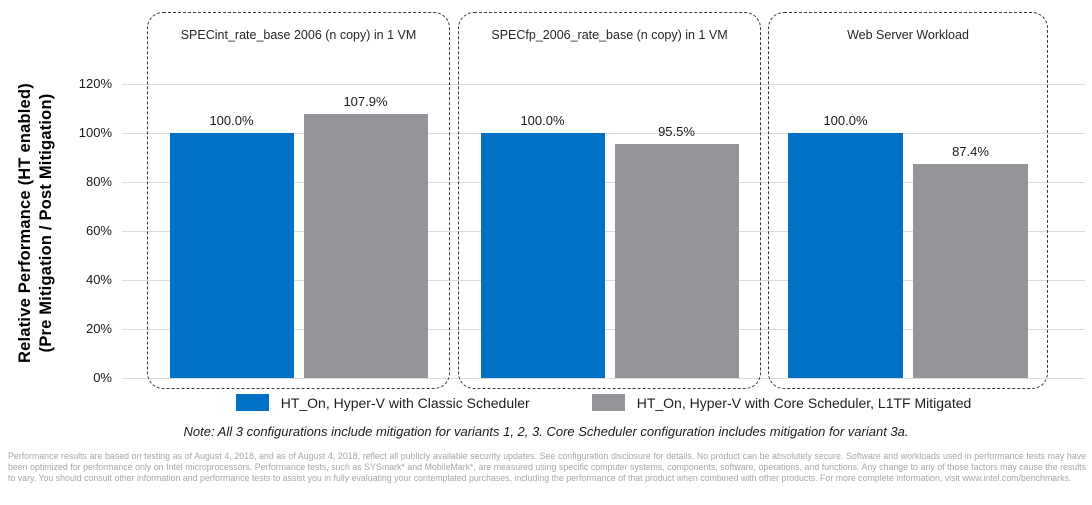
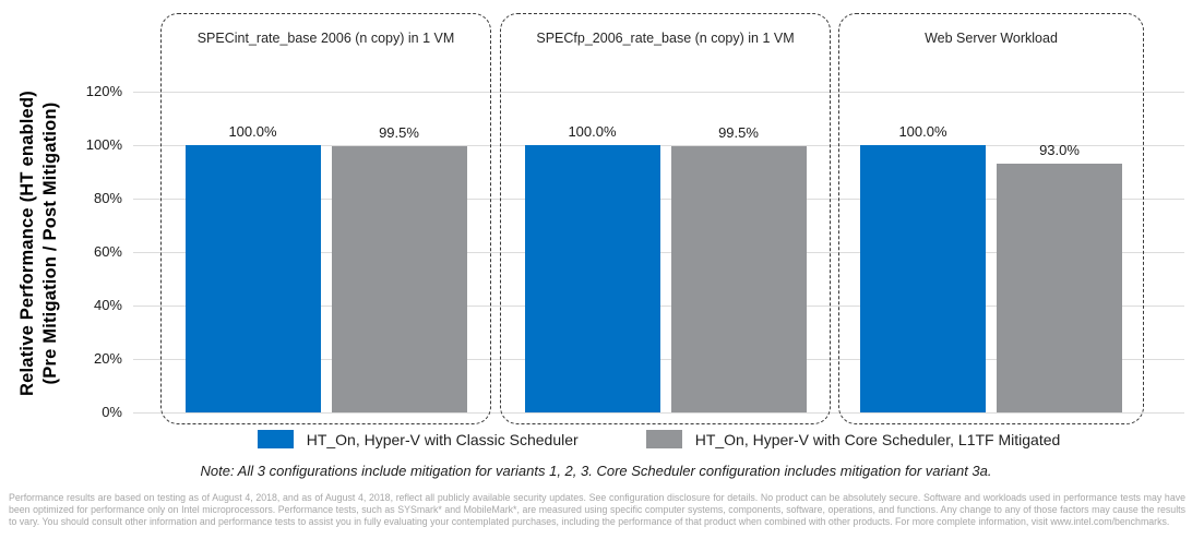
HT_On, Hyper-V with Core Scheduler, L1TF Mitigated/SPECint_rate_base 2006 (n copy) in 1 VM: 107.9% -> 99.5%
HT_On, Hyper-V with Core Scheduler, L1TF Mitigated/SPECfp_2006_rate_base (n copy) in 1 VM: 95.5% -> 99.5%
HT_On, Hyper-V with Core Scheduler, L1TF Mitigated/Web Server Workload: 87.4% -> 93.0%
